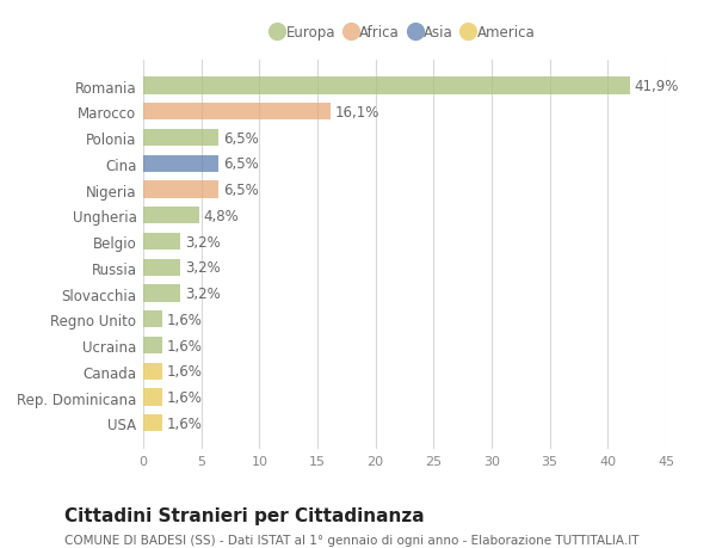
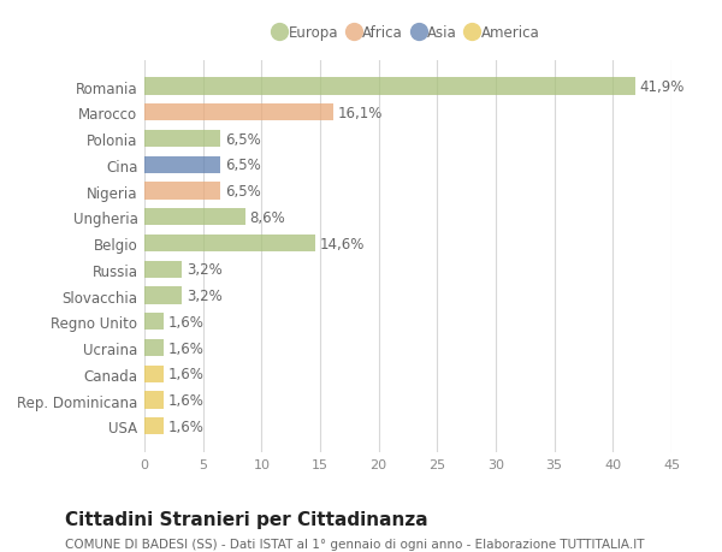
Ungheria: 4,8% -> 8,6%
Belgio: 3,2% -> 14,6%
